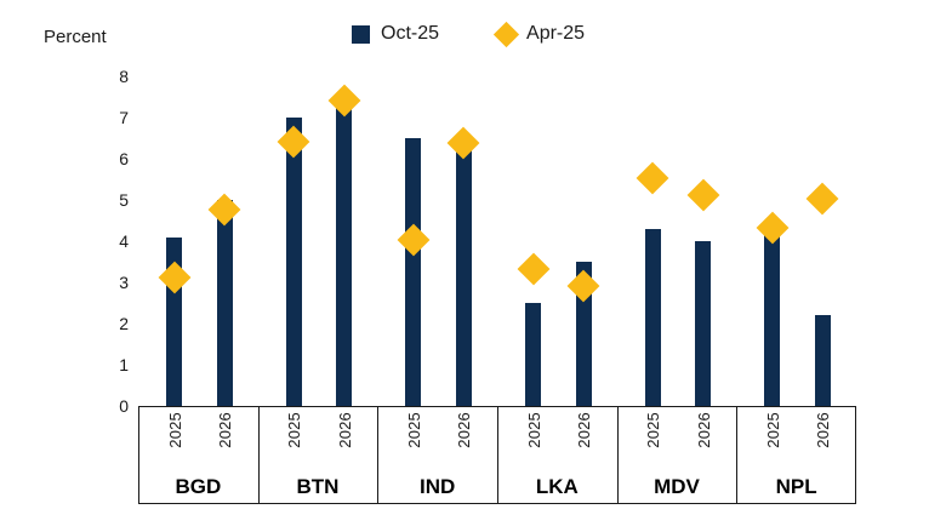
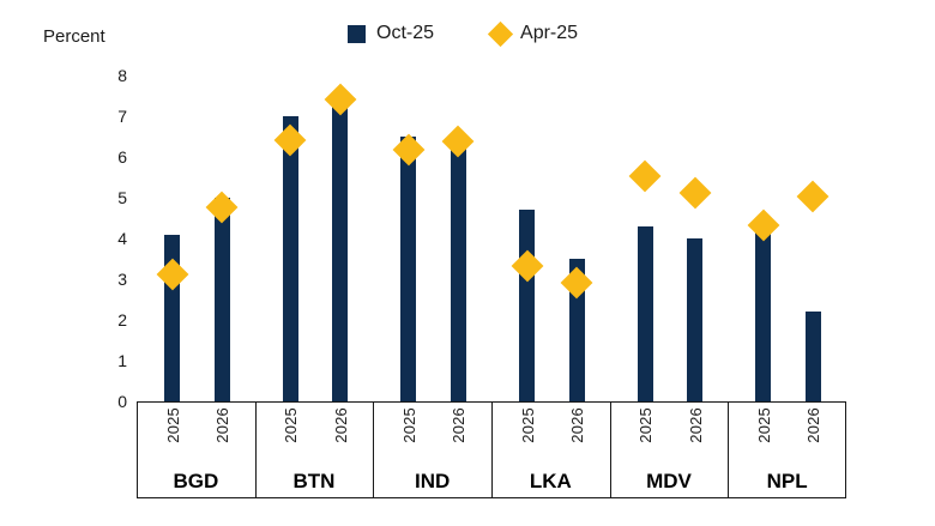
Apr-25/IND 2025: 4.3 -> 6.5
Oct-25/LKA 2025: 2.5 -> 4.7
